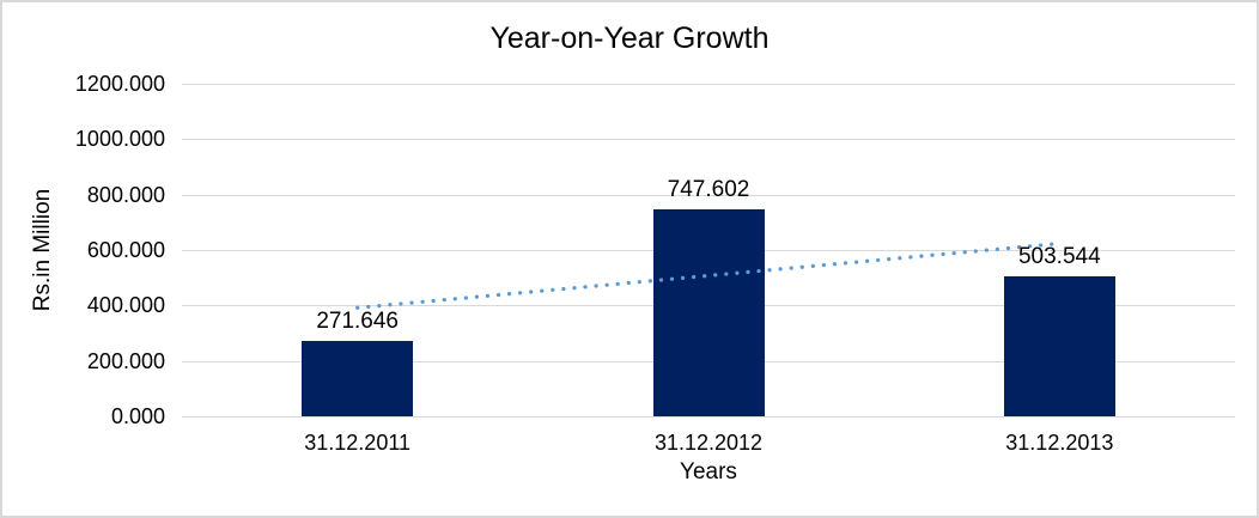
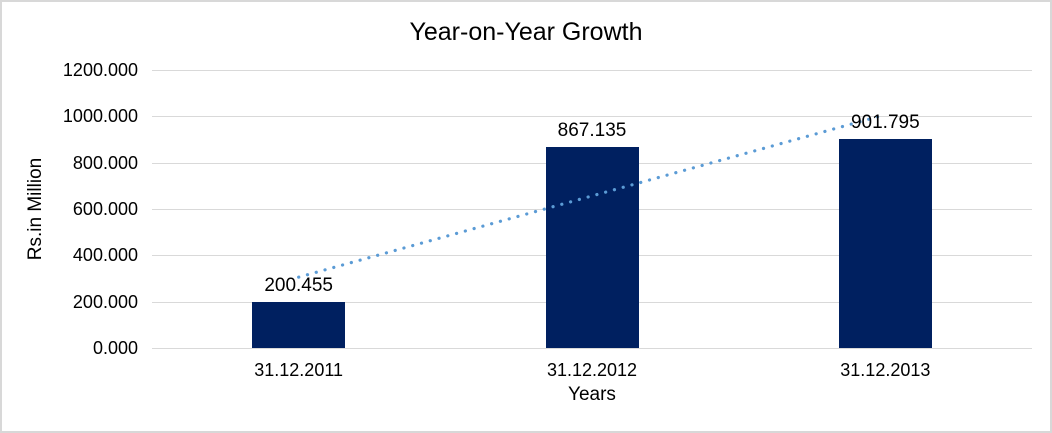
31.12.2011: 271.646 -> 200.455
31.12.2012: 747.602 -> 867.135
31.12.2013: 503.544 -> 901.795
